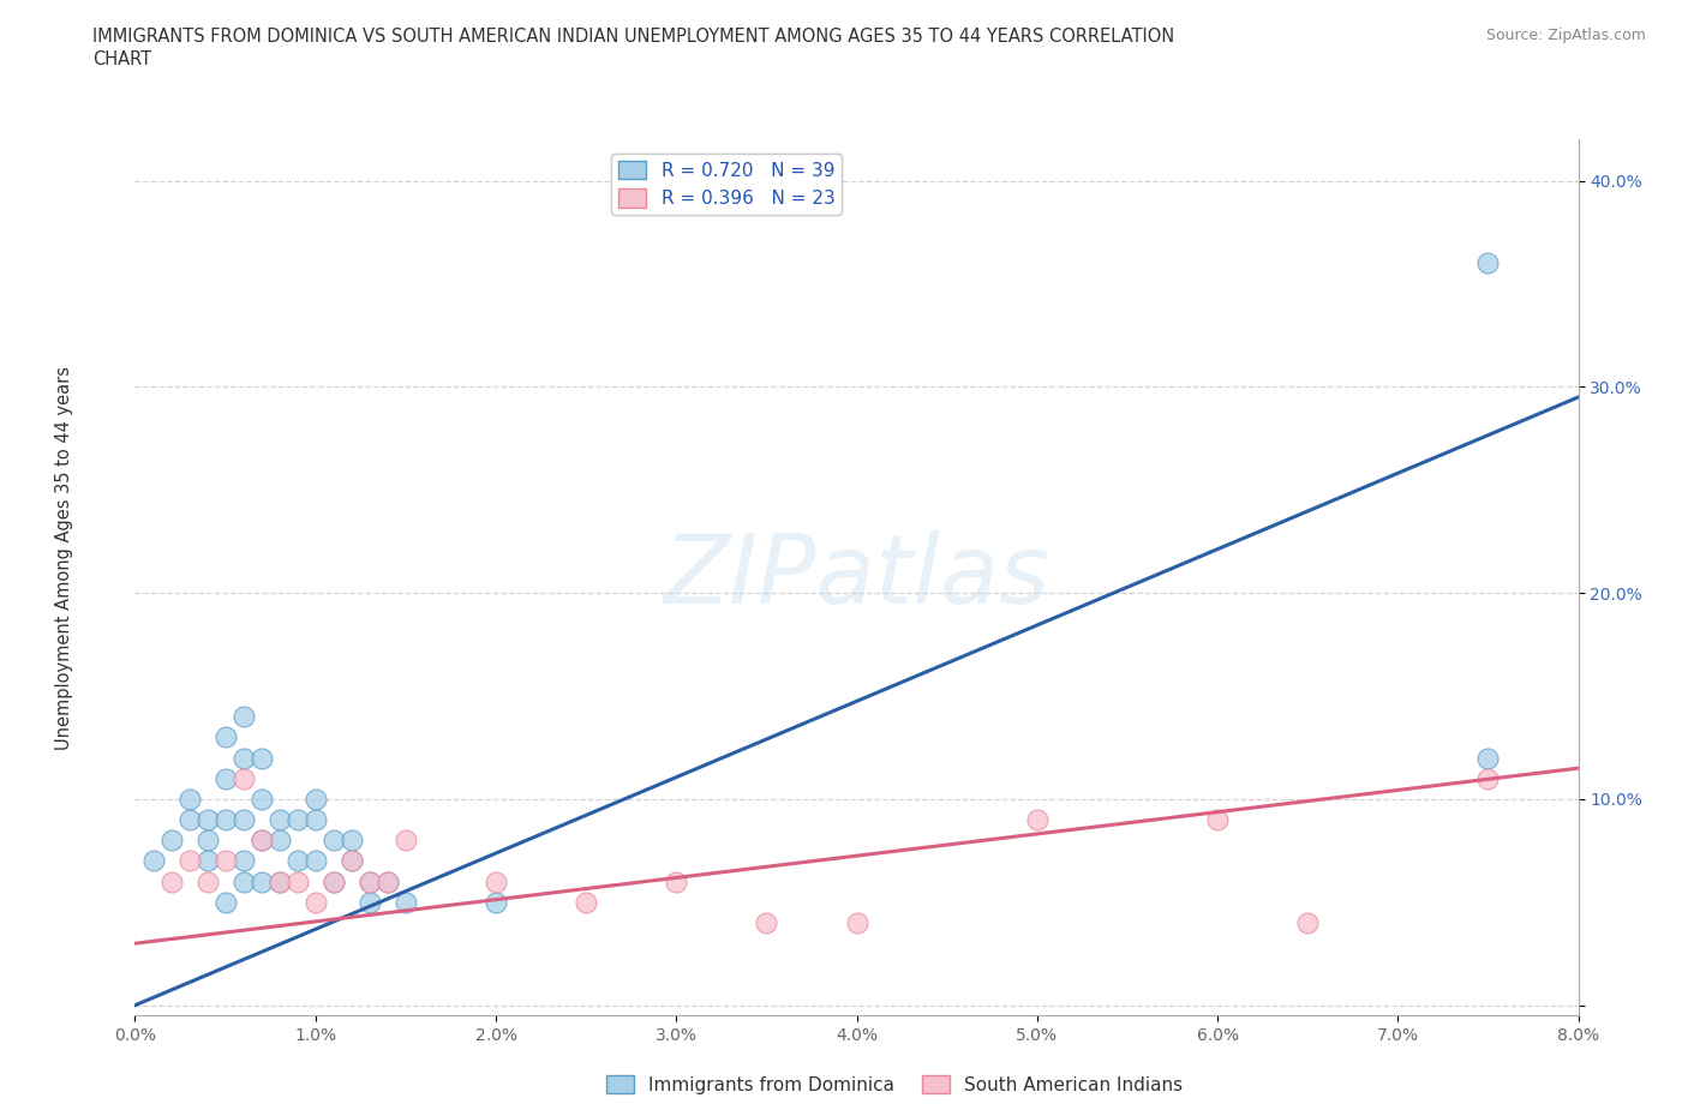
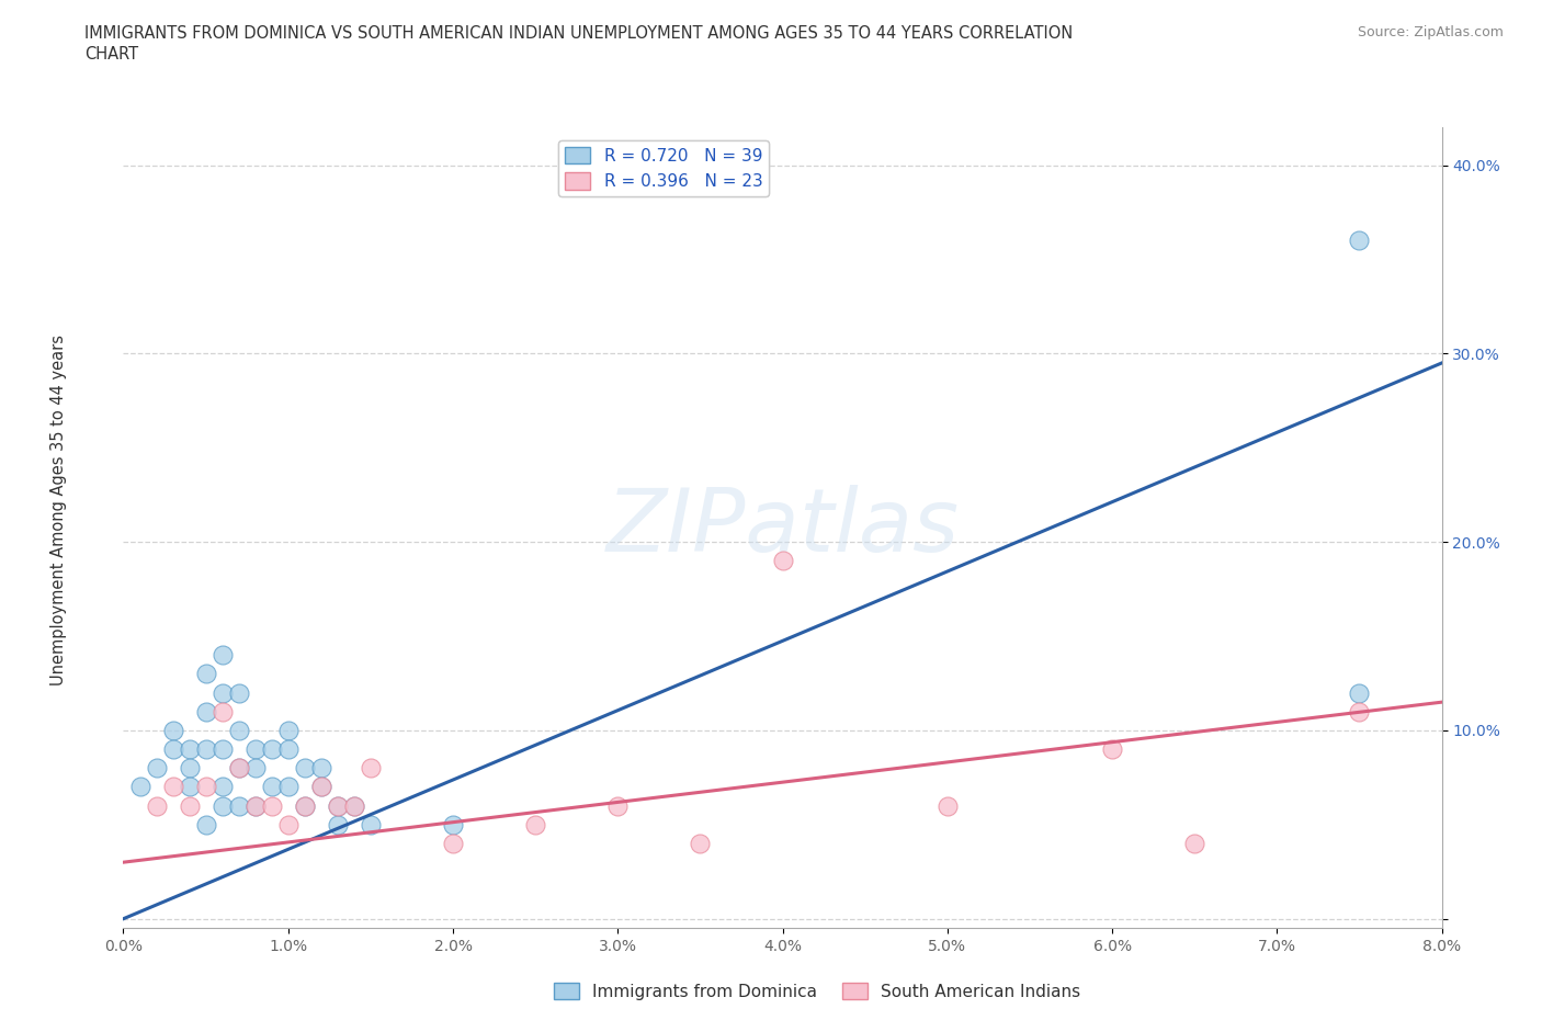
South American Indians/2.0%: 6% -> 4%
South American Indians/4.0%: 4% -> 19%
South American Indians/5.0%: 9% -> 6%
